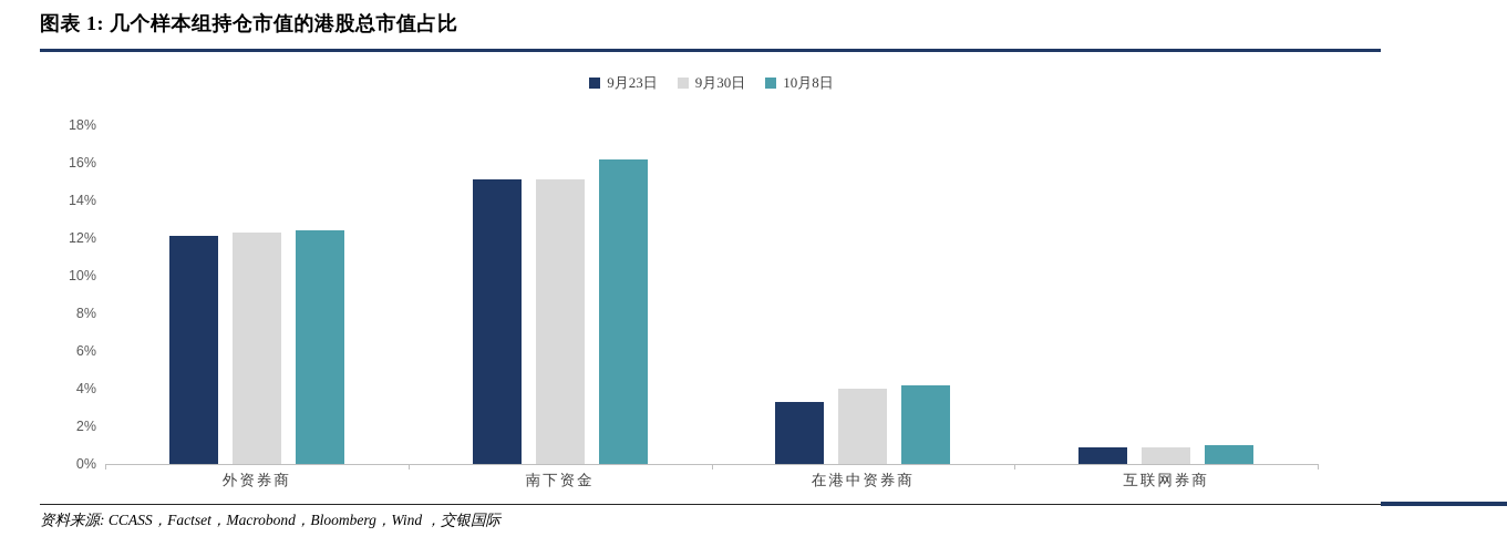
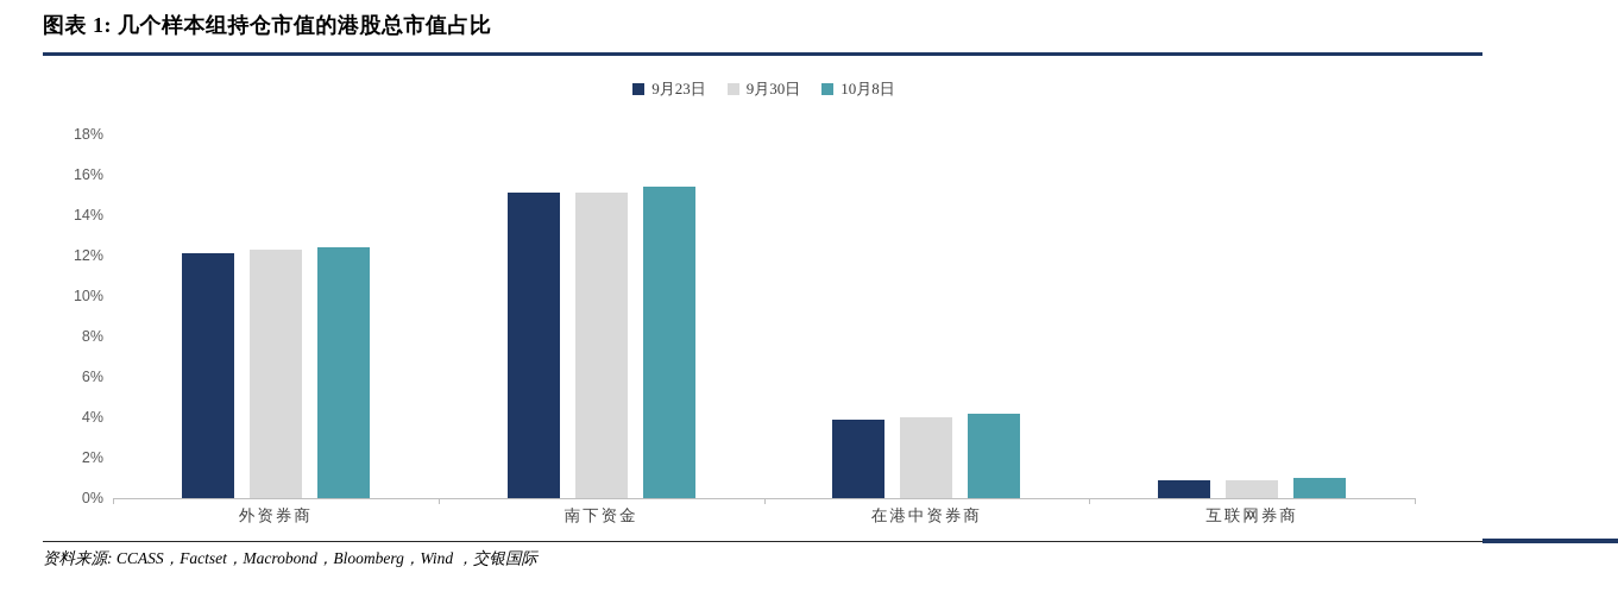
10月8日/南下资金: 16.2% -> 15.4%
9月23日/在港中资券商: 3.3% -> 3.9%
